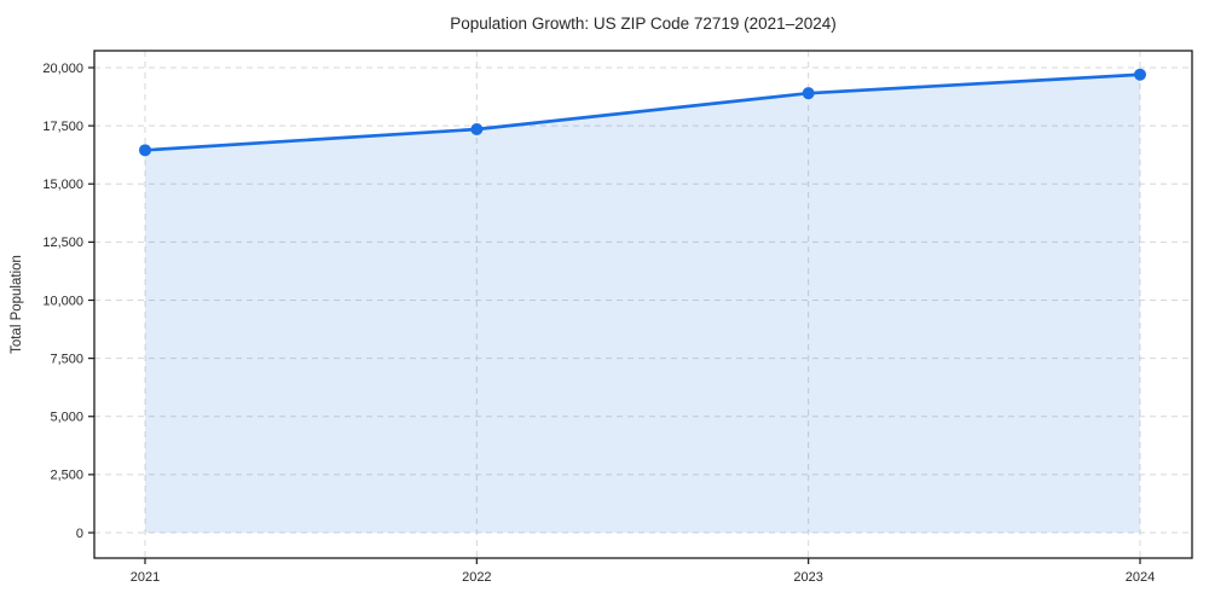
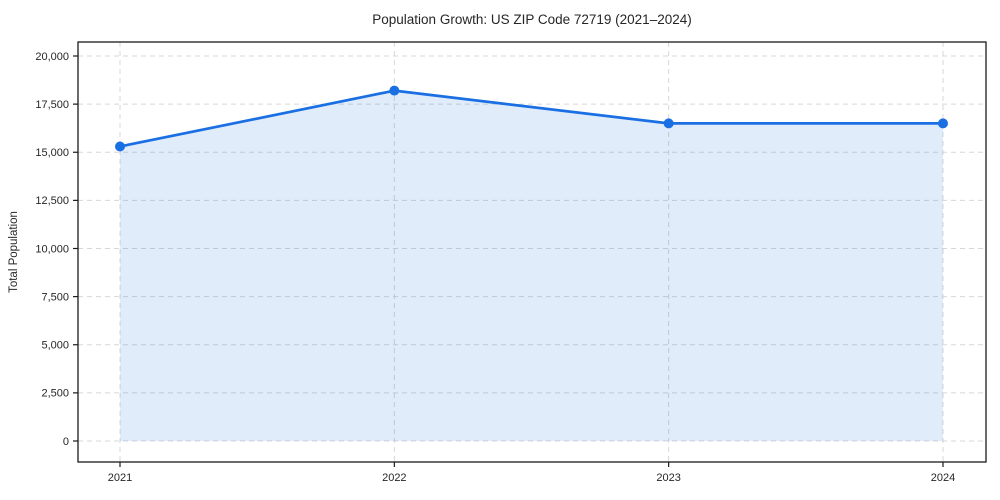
2021: 16400 -> 15300
2022: 17400 -> 18200
2023: 18900 -> 16500
2024: 19700 -> 16500
